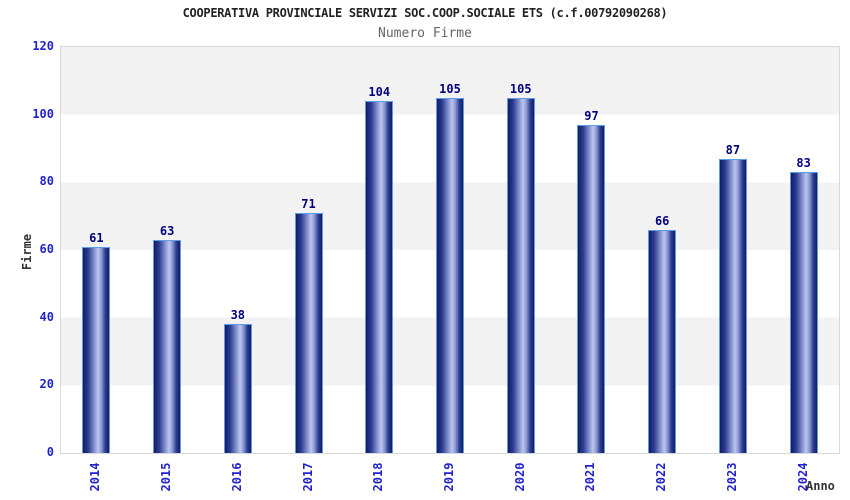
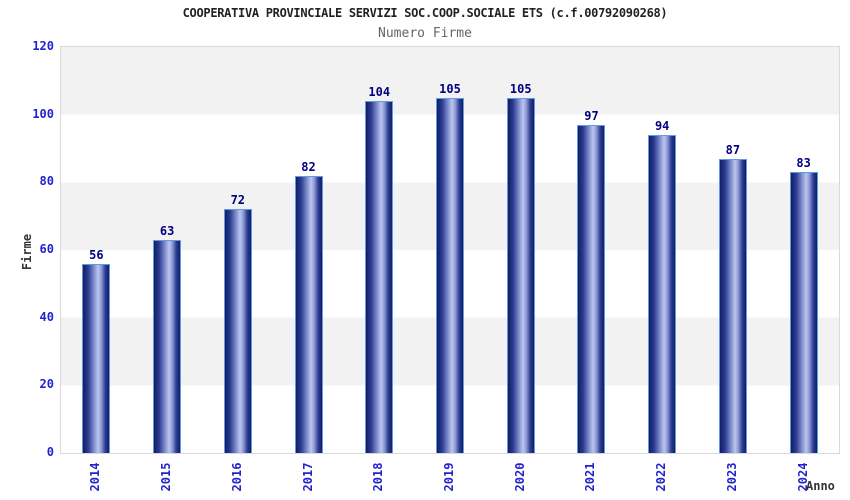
2014: 61 -> 56
2016: 38 -> 72
2017: 71 -> 82
2022: 66 -> 94
